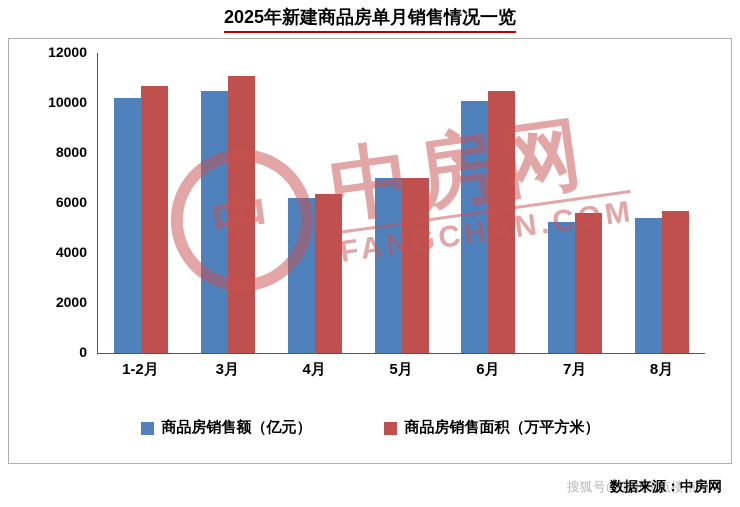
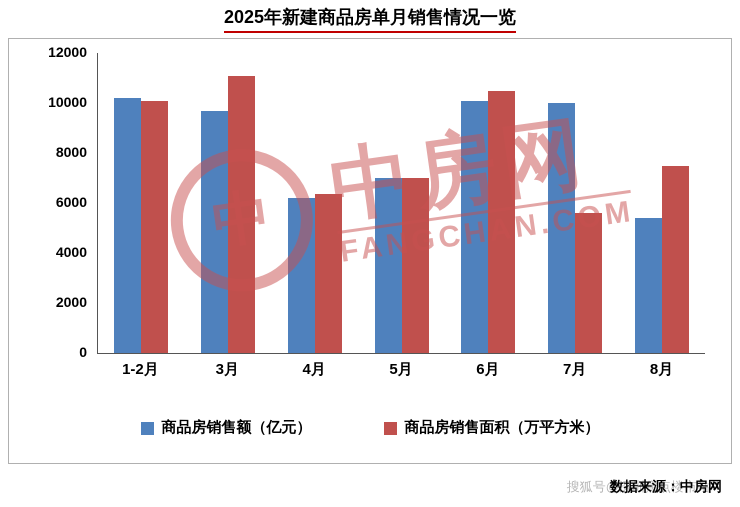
商品房销售面积（万平方米）/1-2月: 10700 -> 10100
商品房销售额（亿元）/3月: 10500 -> 9700
商品房销售额（亿元）/7月: 5200 -> 10000
商品房销售面积（万平方米）/8月: 5700 -> 7500
